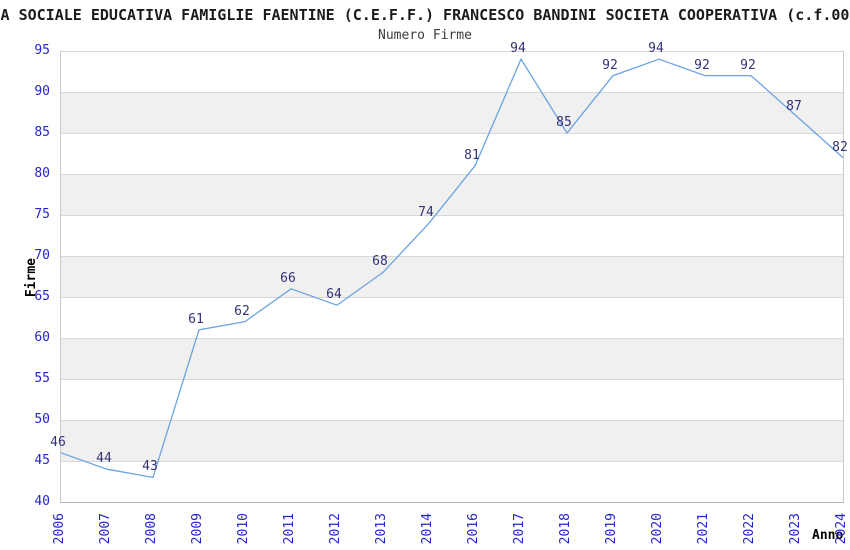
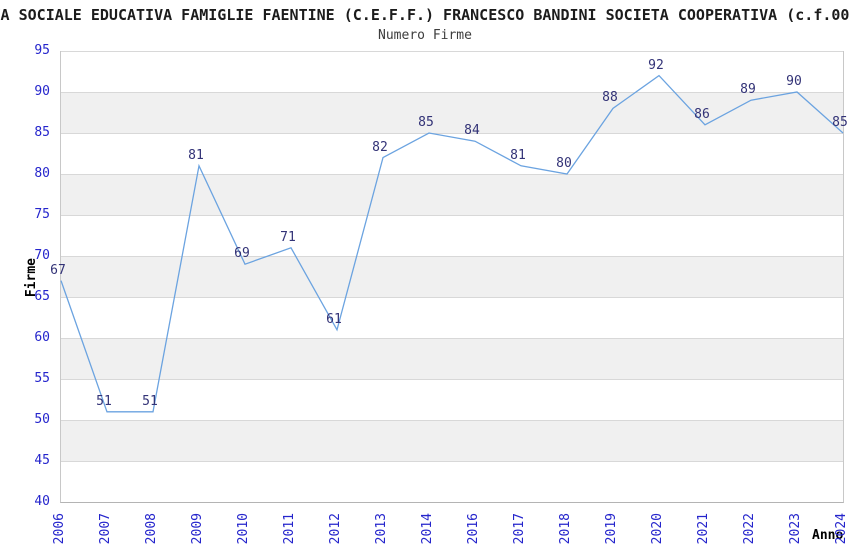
2006: 46 -> 67
2007: 44 -> 51
2008: 43 -> 51
2009: 61 -> 81
2010: 62 -> 69
2011: 66 -> 71
2012: 64 -> 61
2013: 68 -> 82
2014: 74 -> 85
2016: 81 -> 84
2017: 94 -> 81
2018: 85 -> 80
2019: 92 -> 88
2020: 94 -> 92
2021: 92 -> 86
2022: 92 -> 89
2023: 87 -> 90
2024: 82 -> 85
